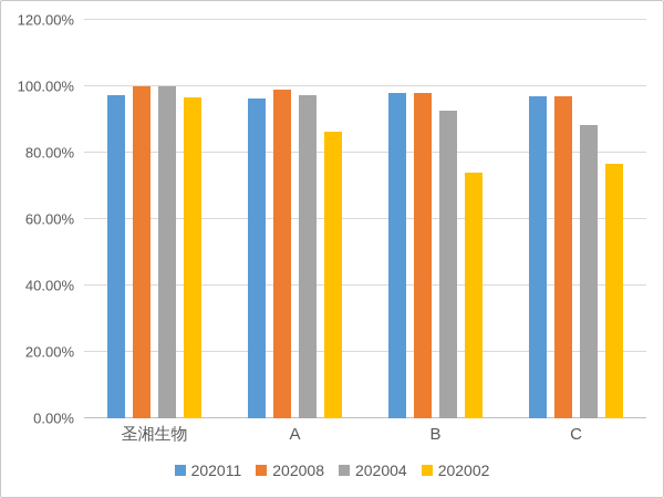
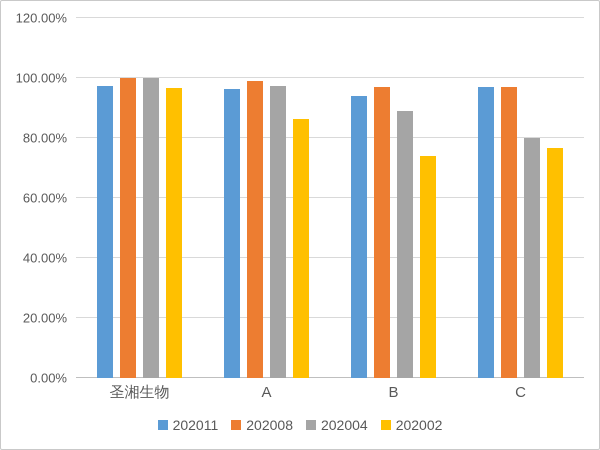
202011/B: 98% -> 94%
202008/B: 98% -> 97%
202004/B: 93% -> 89%
202004/C: 88% -> 80%
